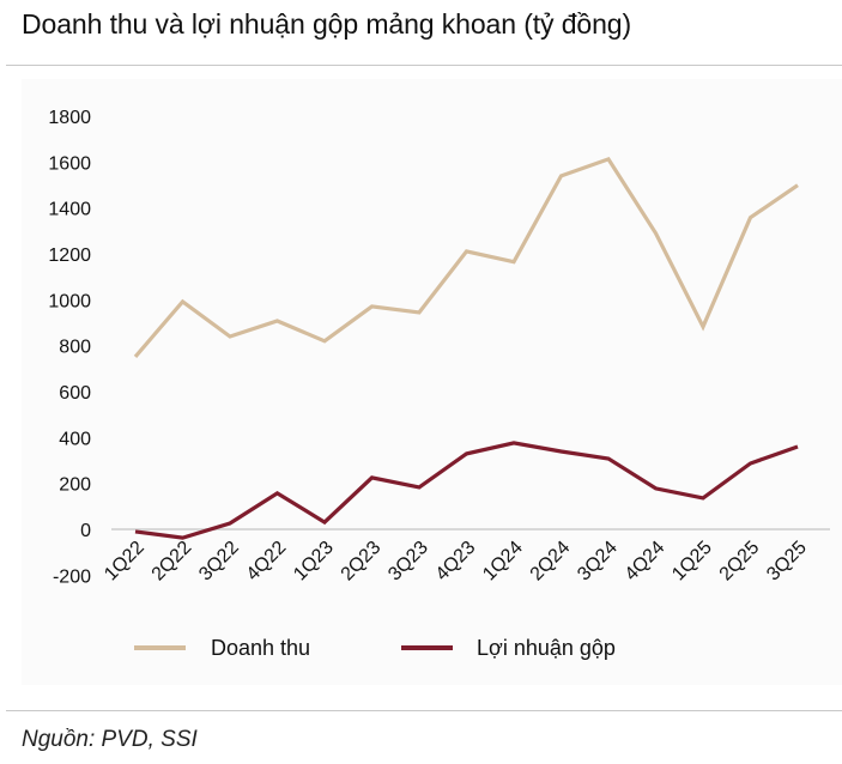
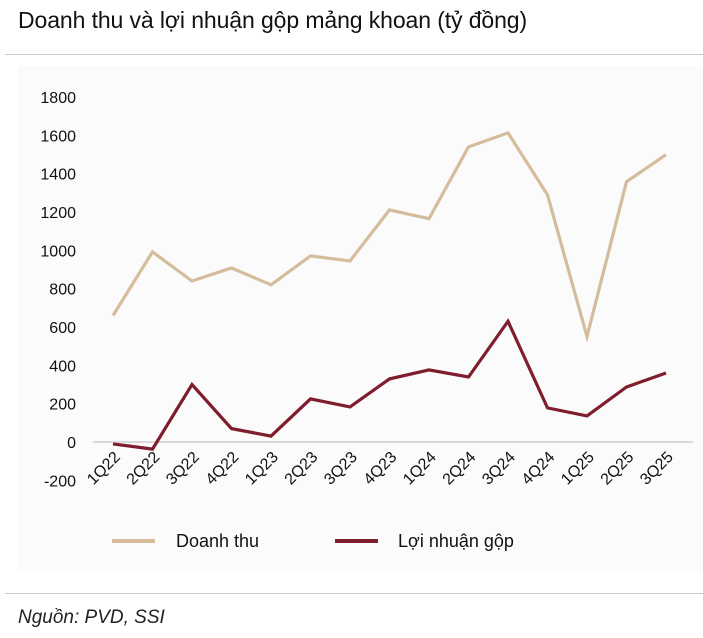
Doanh thu/1Q22: 750 -> 660
Lợi nhuận gộp/3Q22: 30 -> 300
Lợi nhuận gộp/4Q22: 160 -> 70
Lợi nhuận gộp/3Q24: 310 -> 630
Doanh thu/1Q25: 880 -> 550
